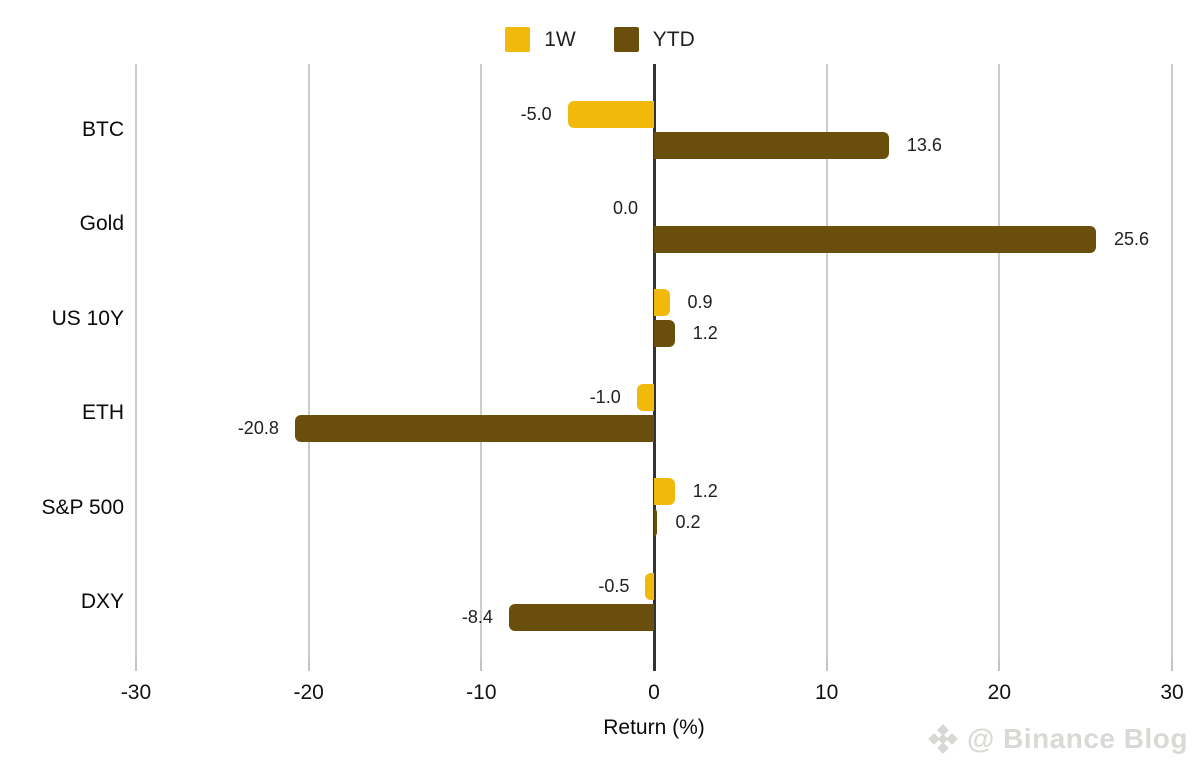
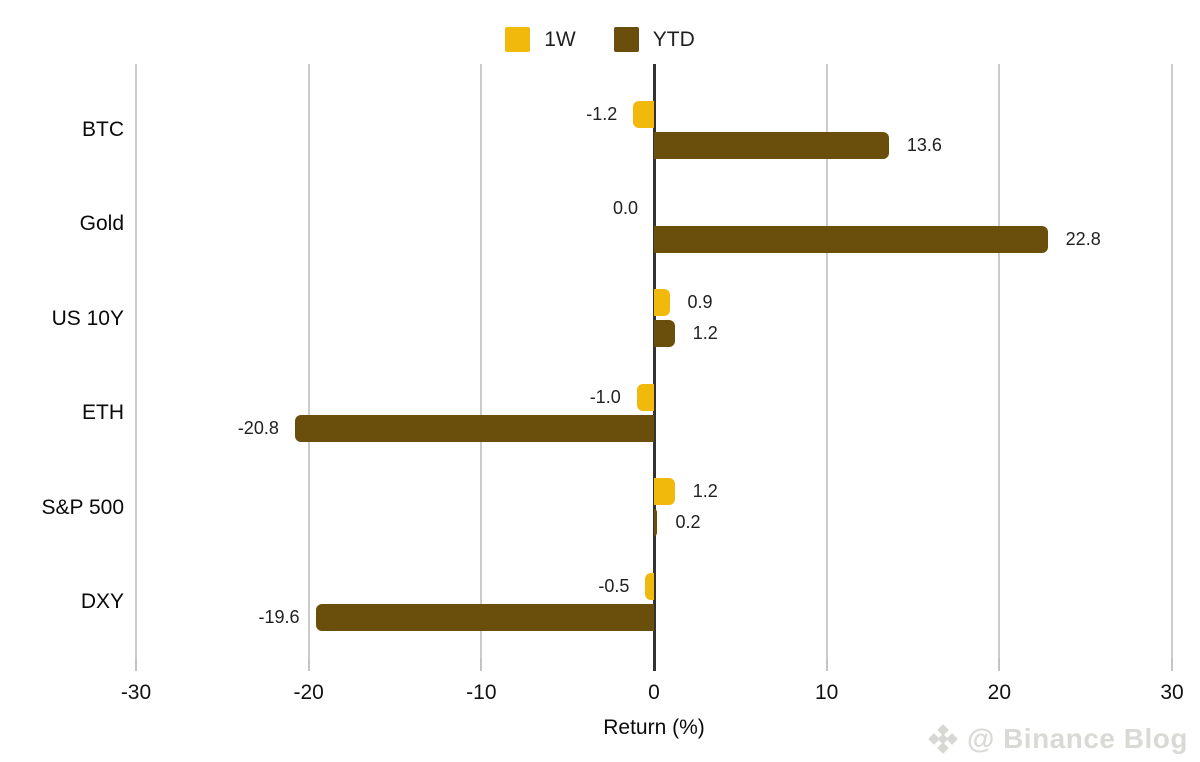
1W/BTC: -5.0 -> -1.2
YTD/Gold: 25.6 -> 22.8
YTD/DXY: -8.4 -> -19.6
